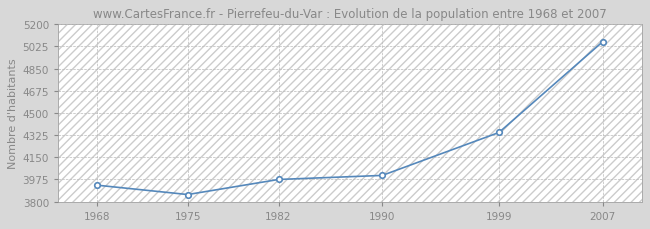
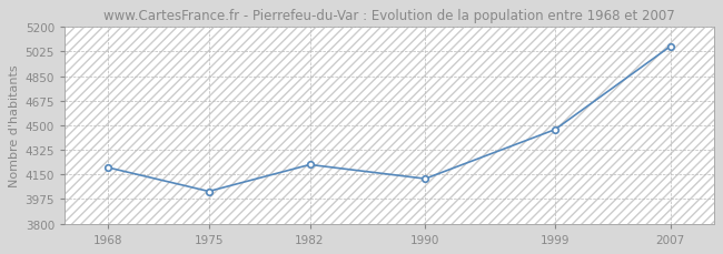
1968: 3930 -> 4200
1975: 3860 -> 4030
1982: 3980 -> 4220
1990: 4010 -> 4120
1999: 4350 -> 4470
